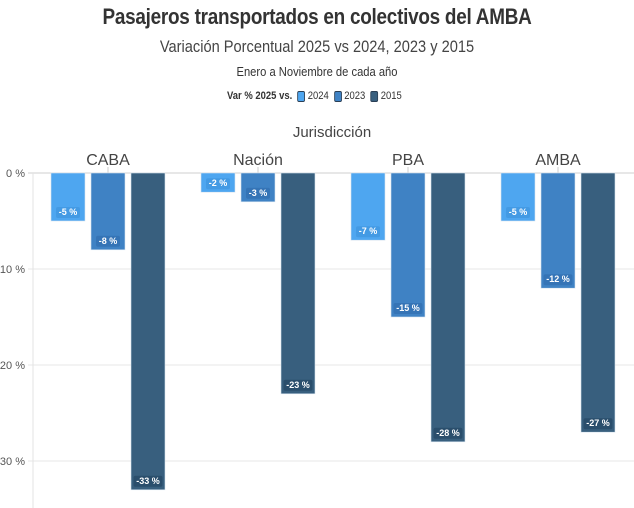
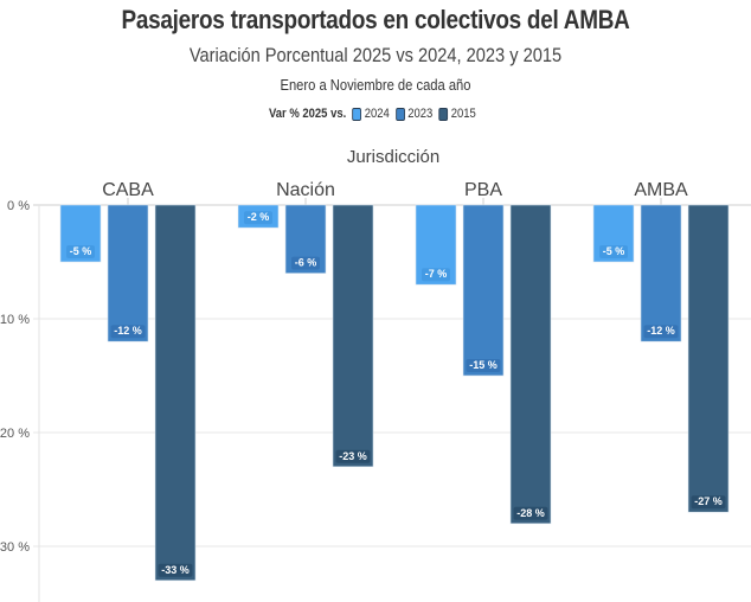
2023/CABA: -8 -> -12
2023/Nación: -3 -> -6
